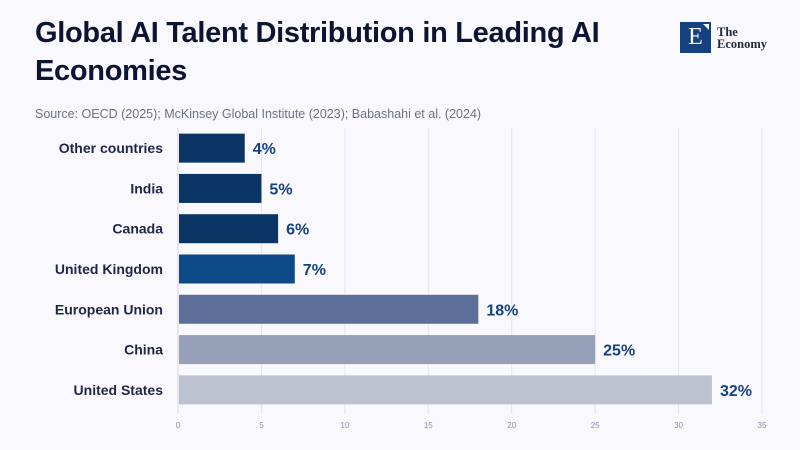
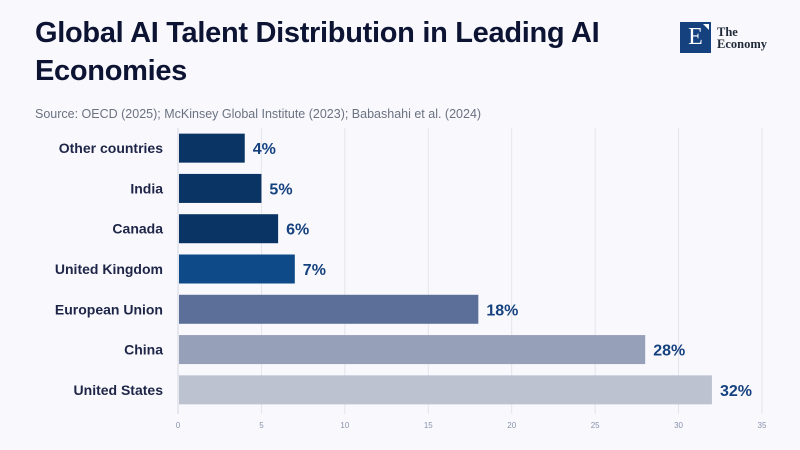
China: 25% -> 28%
